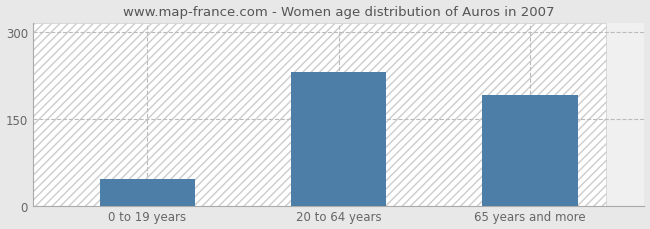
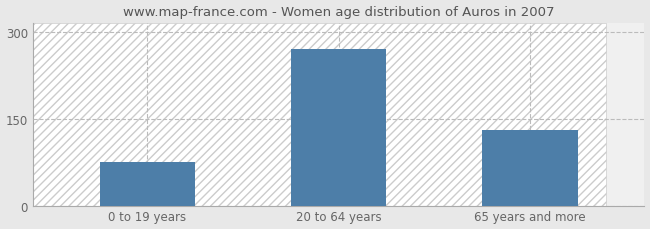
0 to 19 years: 46 -> 75
20 to 64 years: 230 -> 270
65 years and more: 190 -> 130
